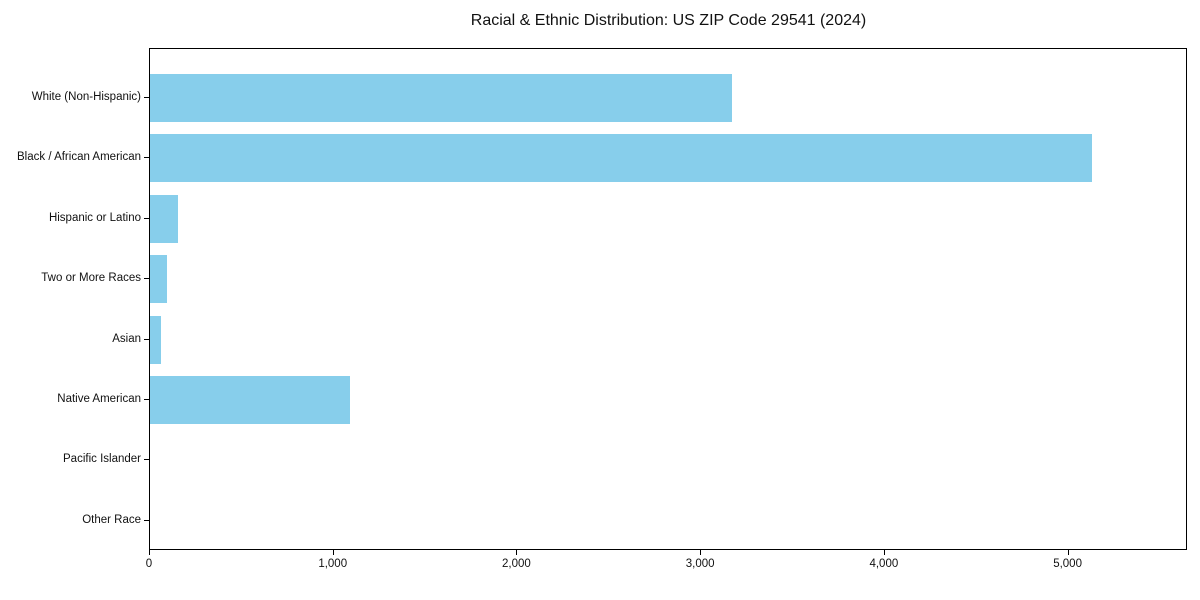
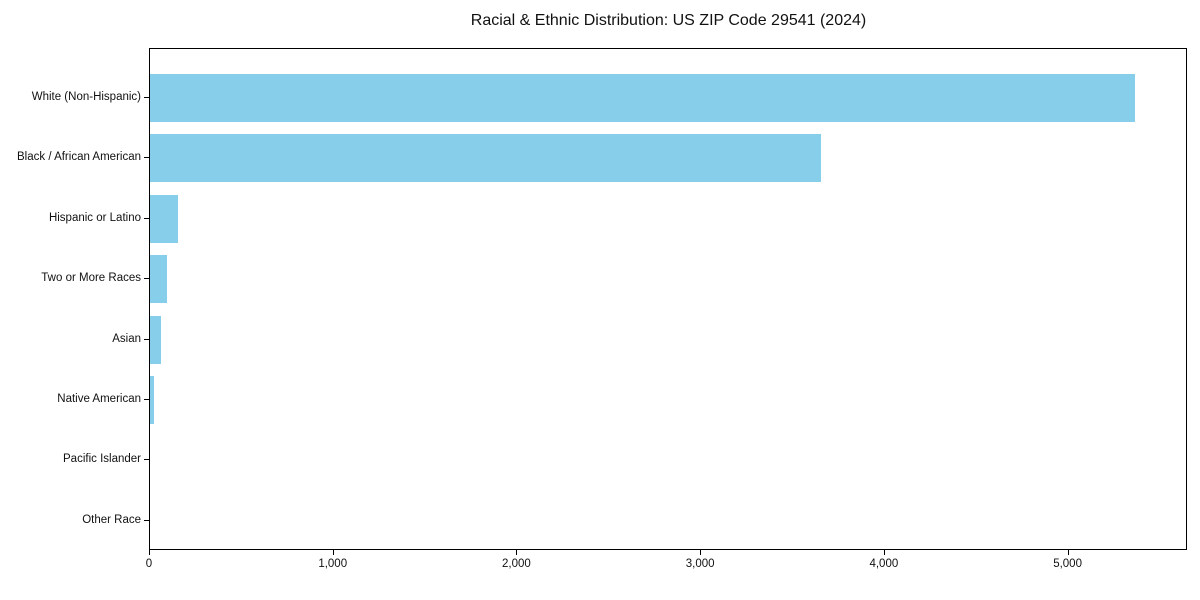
White (Non-Hispanic): 3170 -> 5360
Black / African American: 5130 -> 3660
Native American: 1090 -> 20
